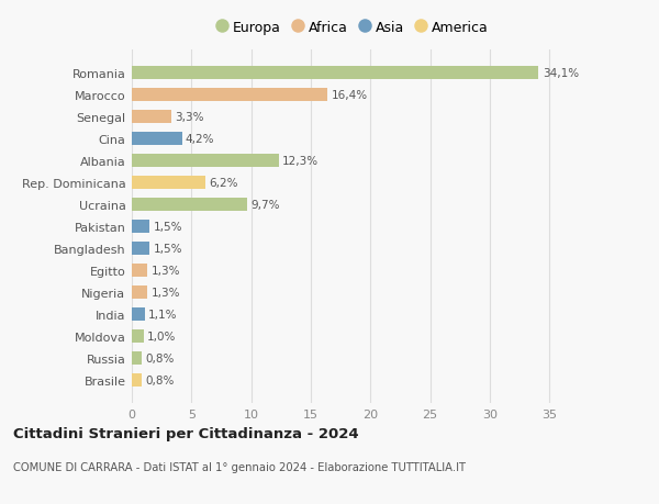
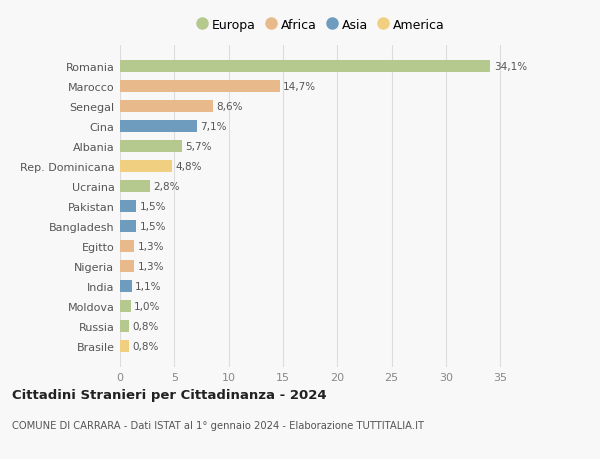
Marocco: 16,4% -> 14,7%
Senegal: 3,3% -> 8,6%
Cina: 4,2% -> 7,1%
Albania: 12,3% -> 5,7%
Rep. Dominicana: 6,2% -> 4,8%
Ucraina: 9,7% -> 2,8%
